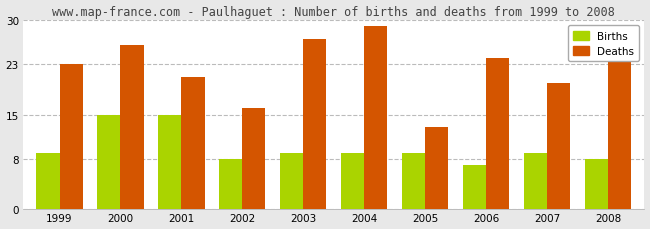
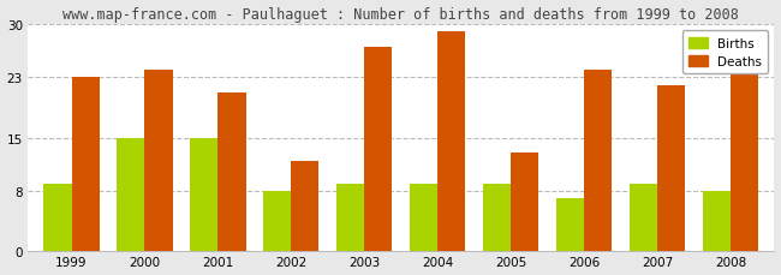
Deaths/2000: 26 -> 24
Deaths/2002: 16 -> 12
Deaths/2007: 20 -> 22
